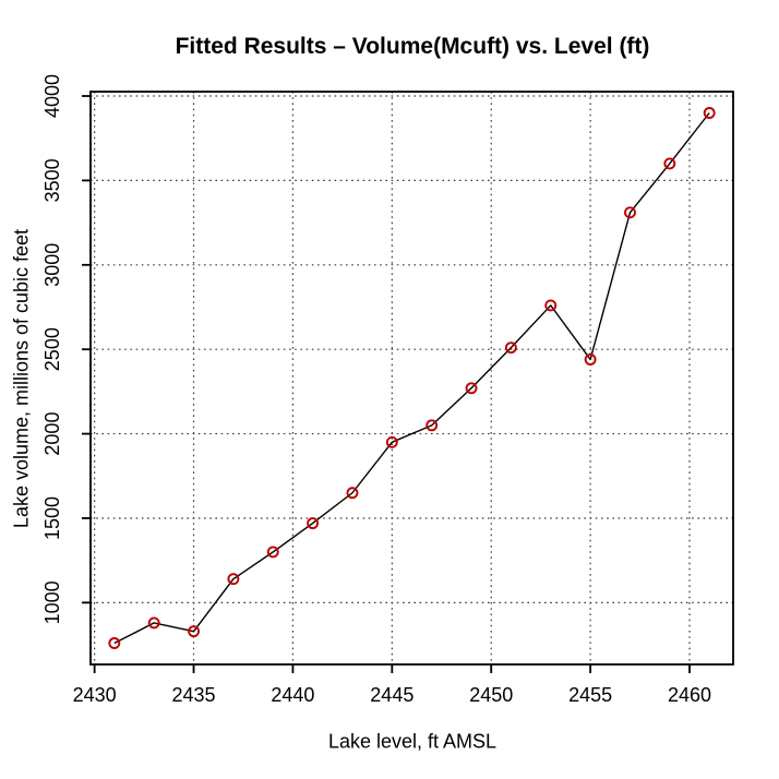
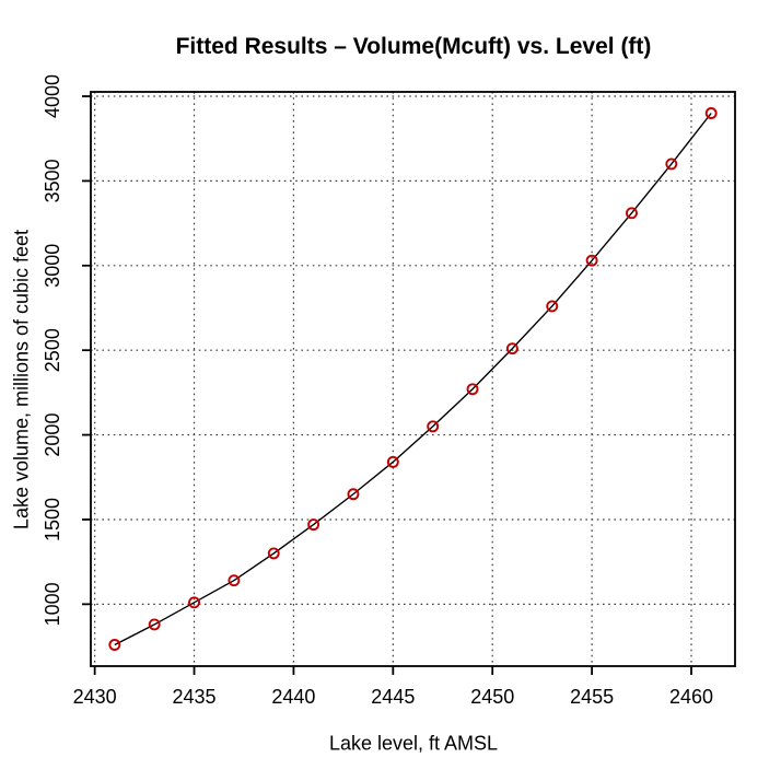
2435: 830 -> 1010
2445: 1950 -> 1840
2455: 2440 -> 3030
